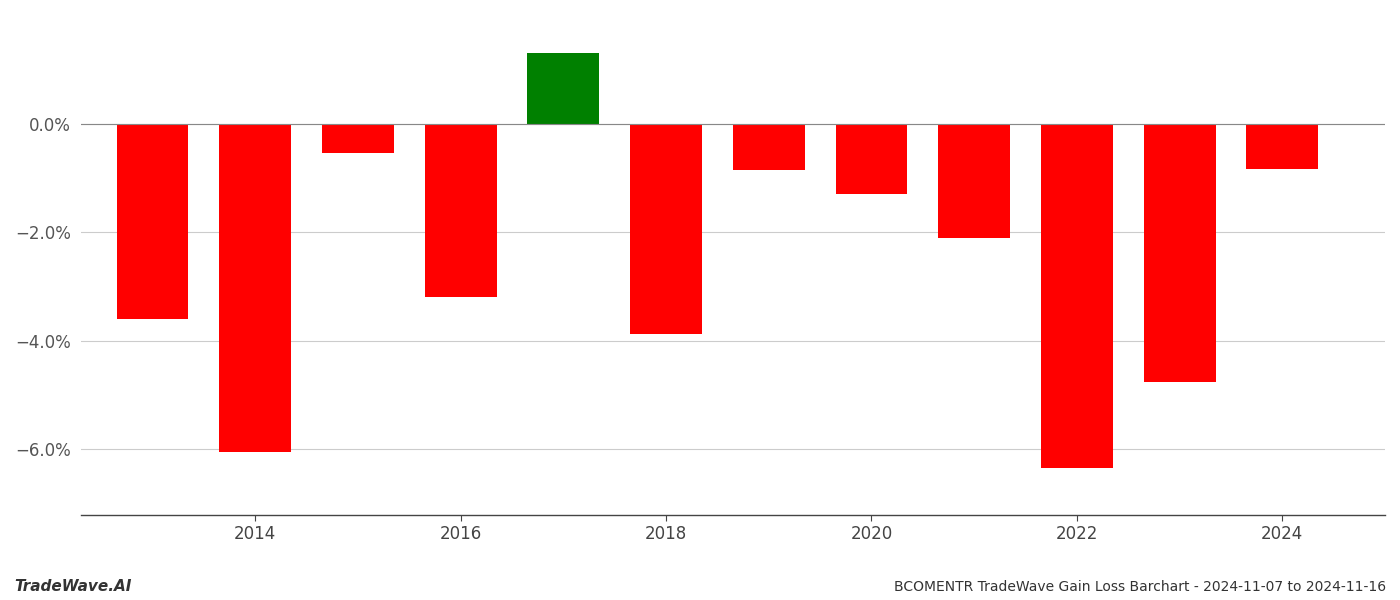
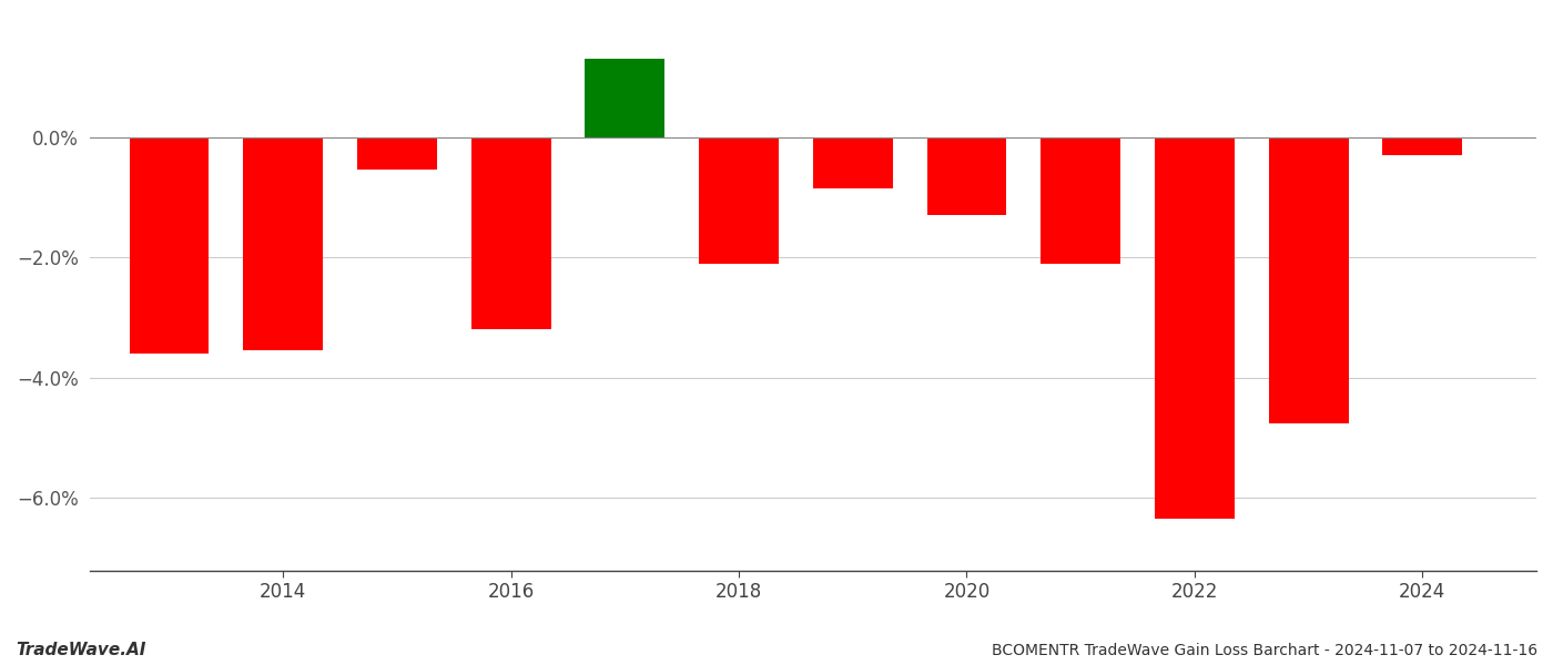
2014: -6.04% -> -3.55%
2018: -3.88% -> -2.10%
2024: -0.84% -> -0.30%
